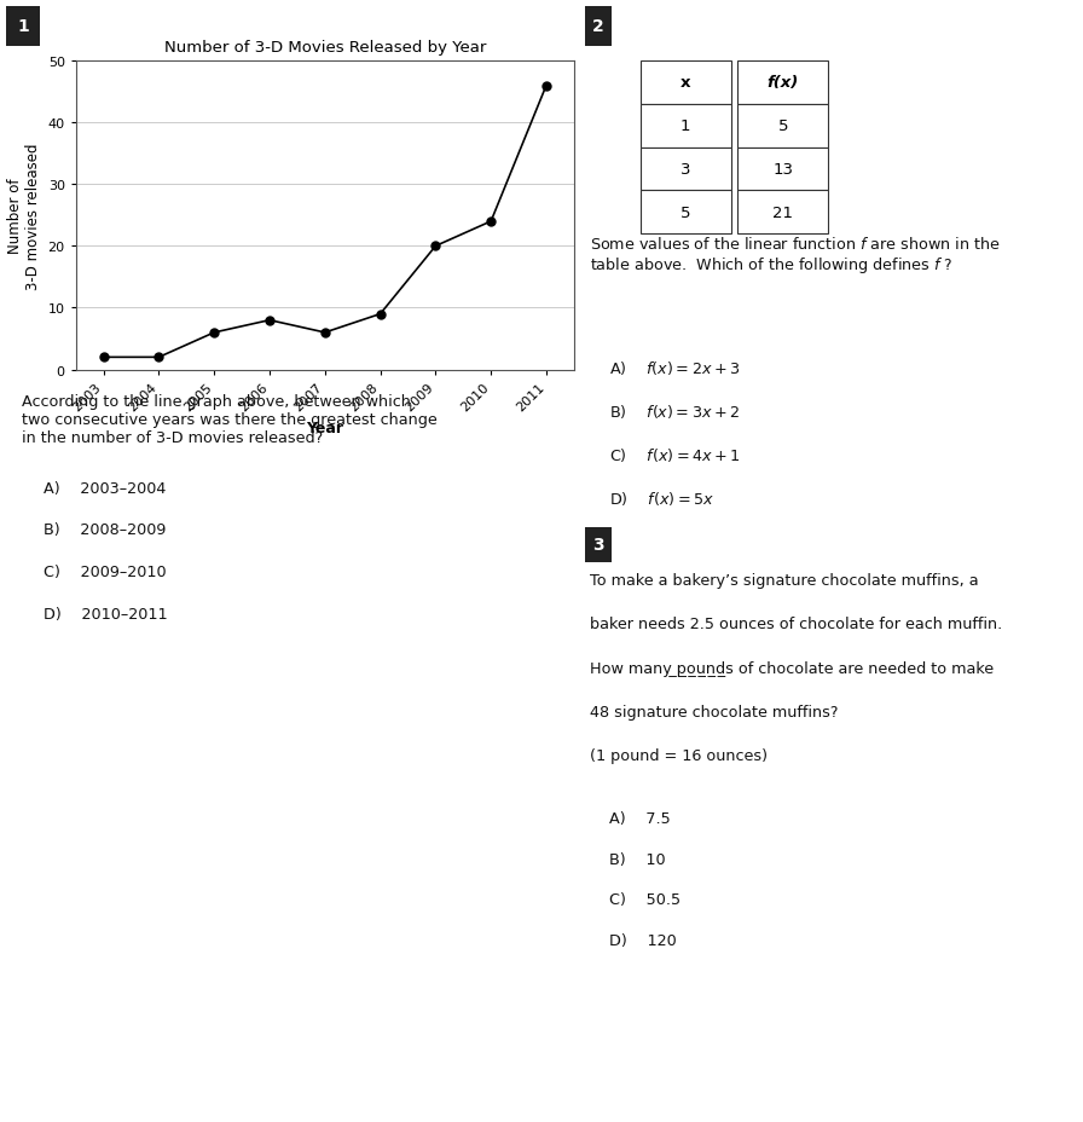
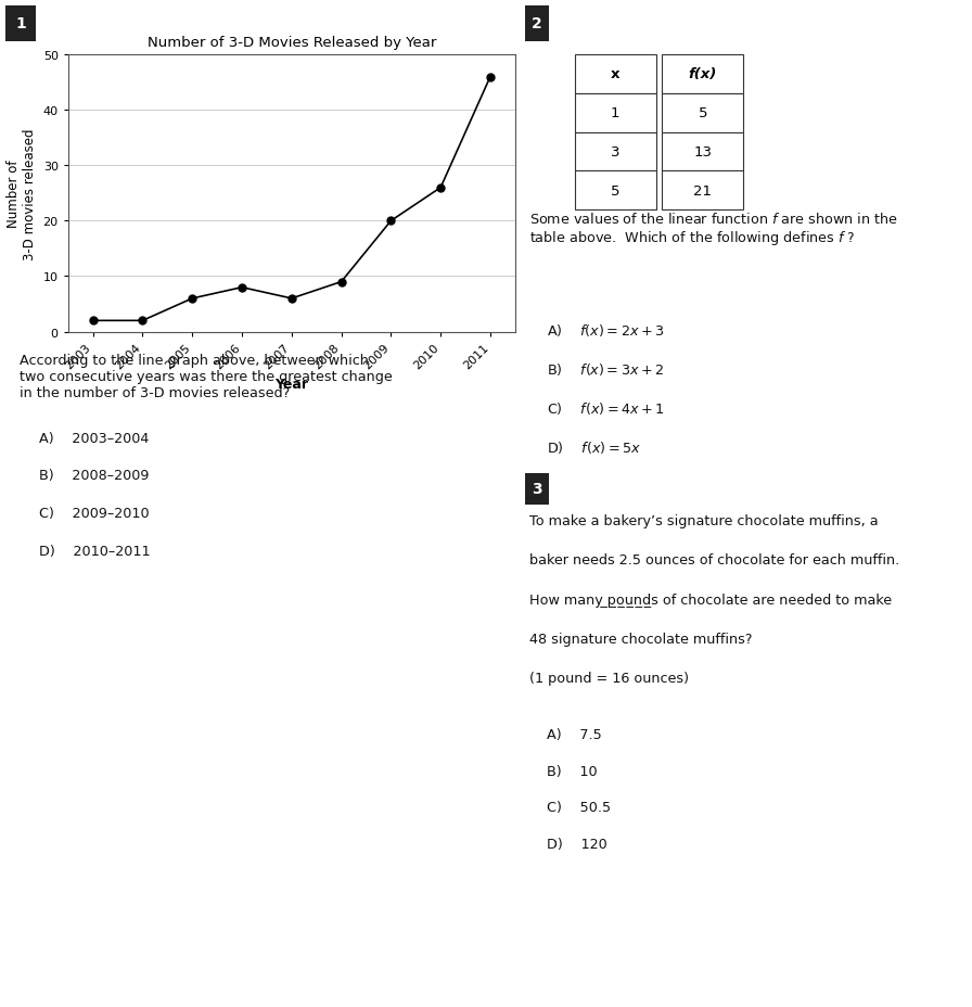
2010: 24 -> 26
